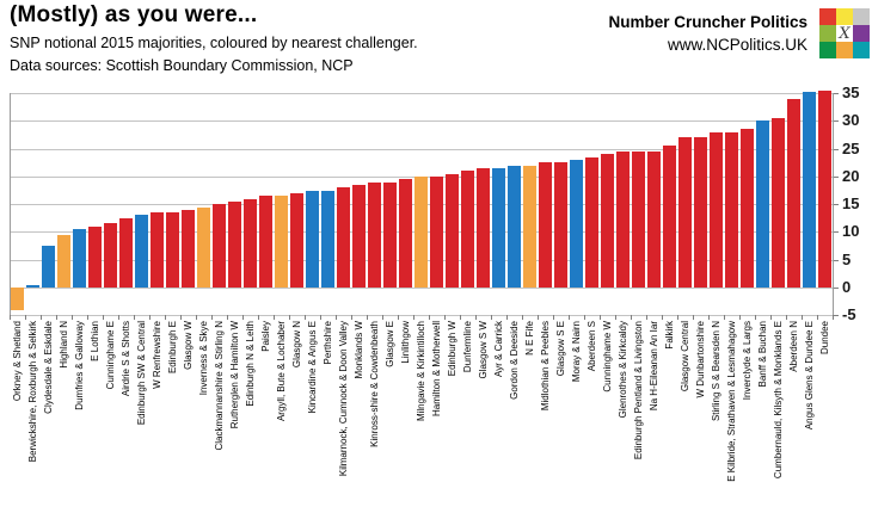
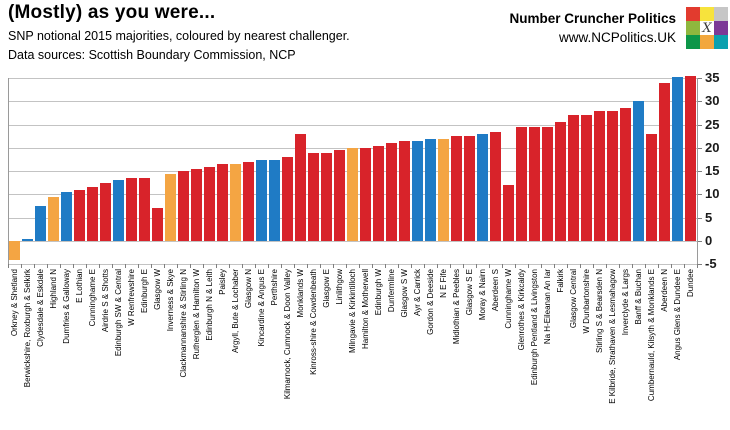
Glasgow W: 14 -> 7
Monklands W: 18 -> 23
Cunninghame W: 24 -> 12
Cumbernauld, Kilsyth & Monklands E: 30 -> 23
